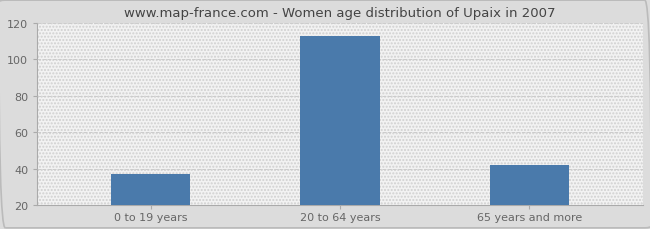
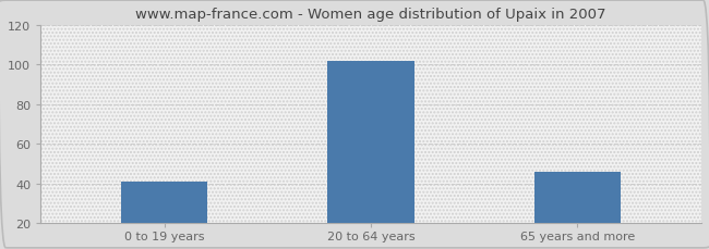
0 to 19 years: 37 -> 41
20 to 64 years: 113 -> 102
65 years and more: 42 -> 46
